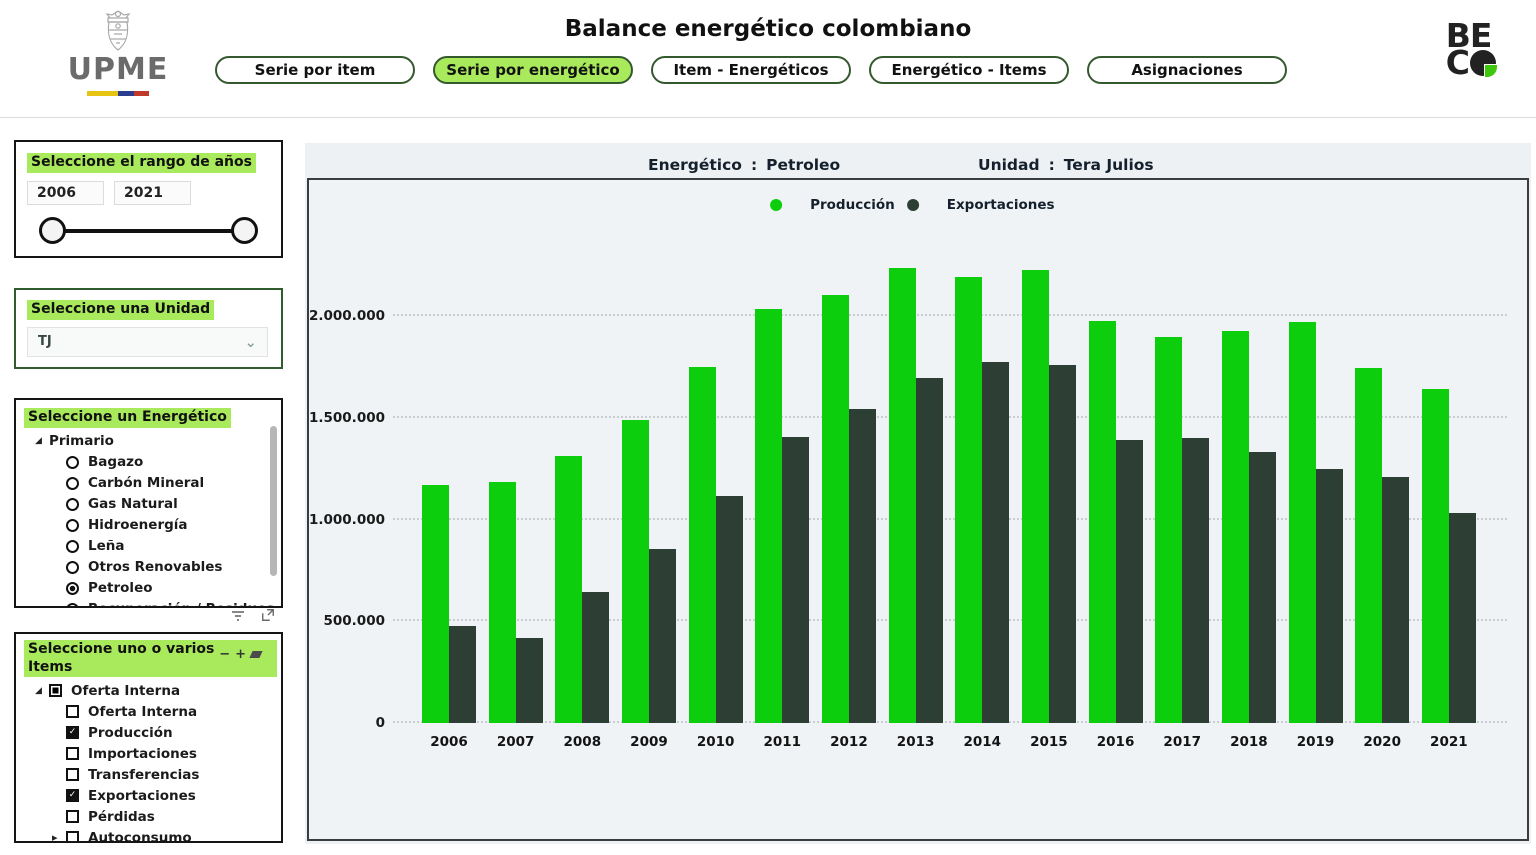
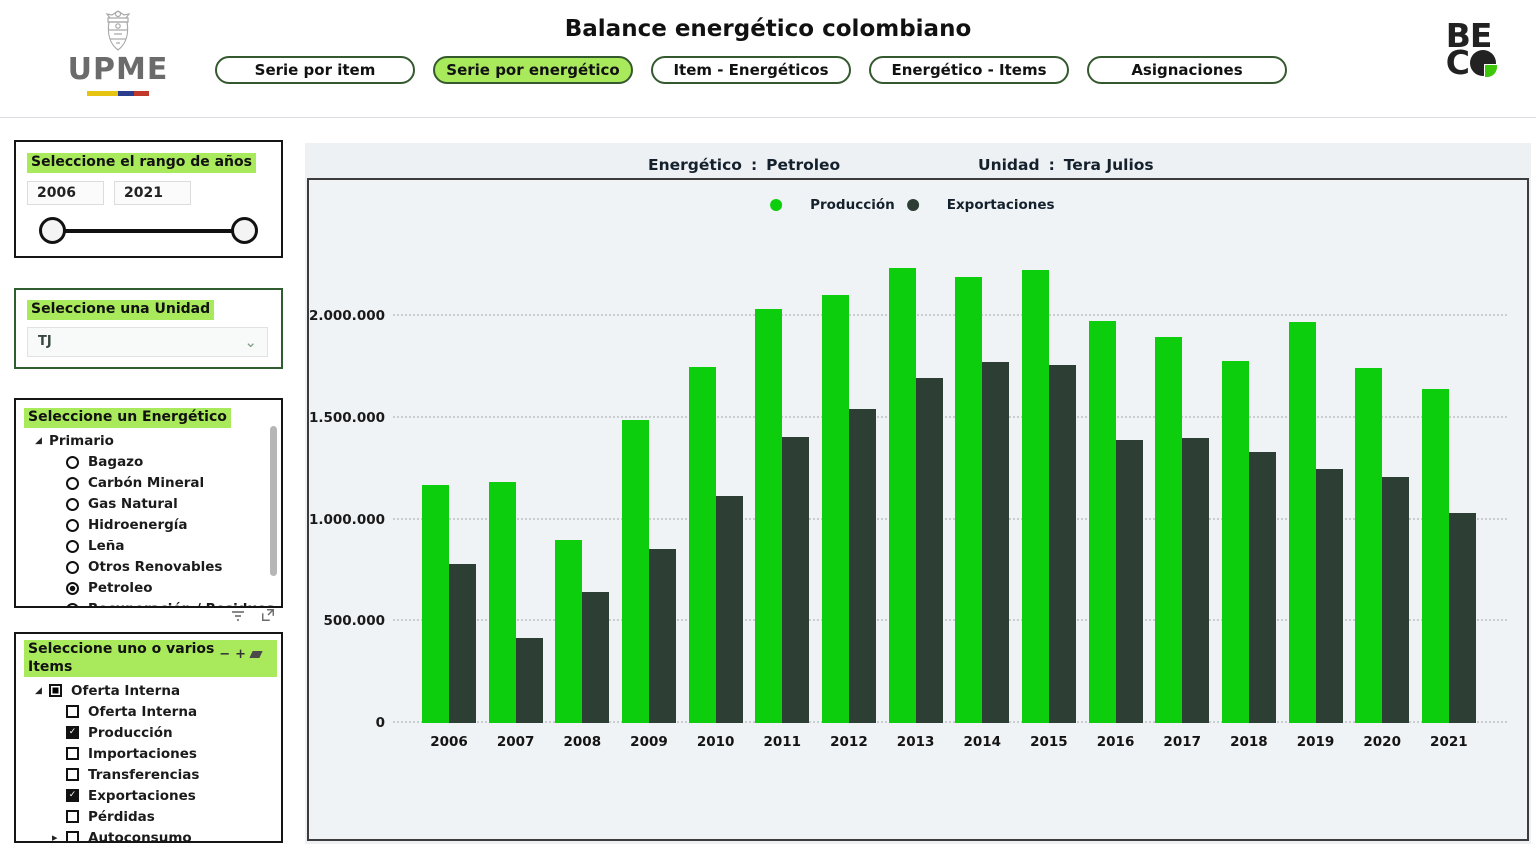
Exportaciones/2006: 480000 -> 780000
Producción/2008: 1310000 -> 900000
Producción/2018: 1920000 -> 1780000
